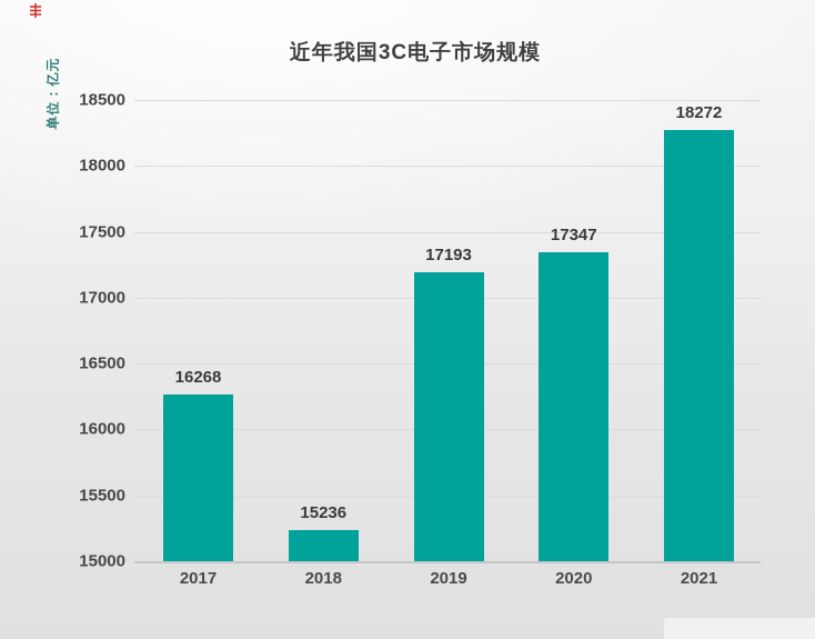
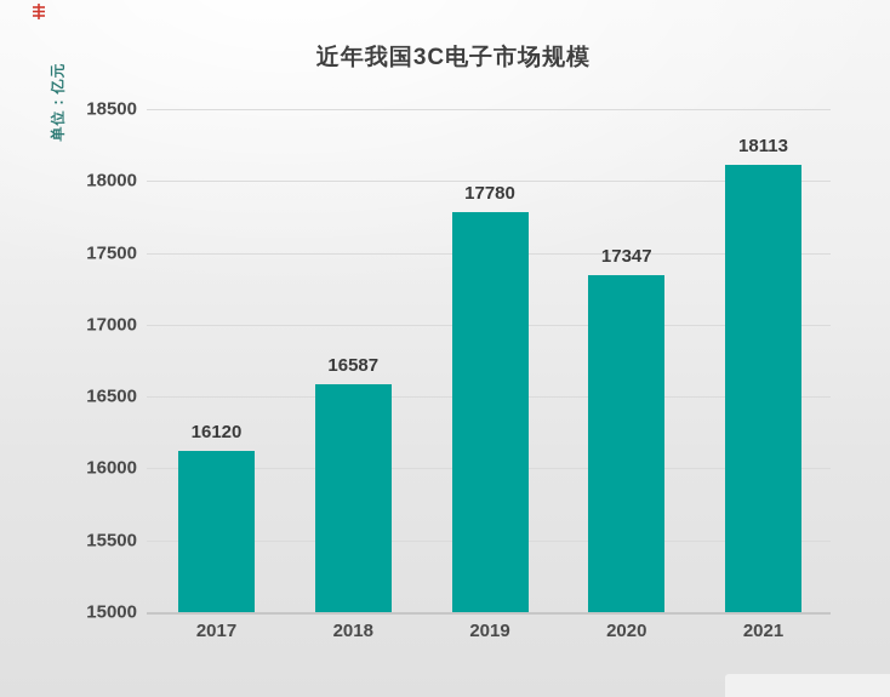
2017: 16268 -> 16120
2018: 15236 -> 16587
2019: 17193 -> 17780
2021: 18272 -> 18113
